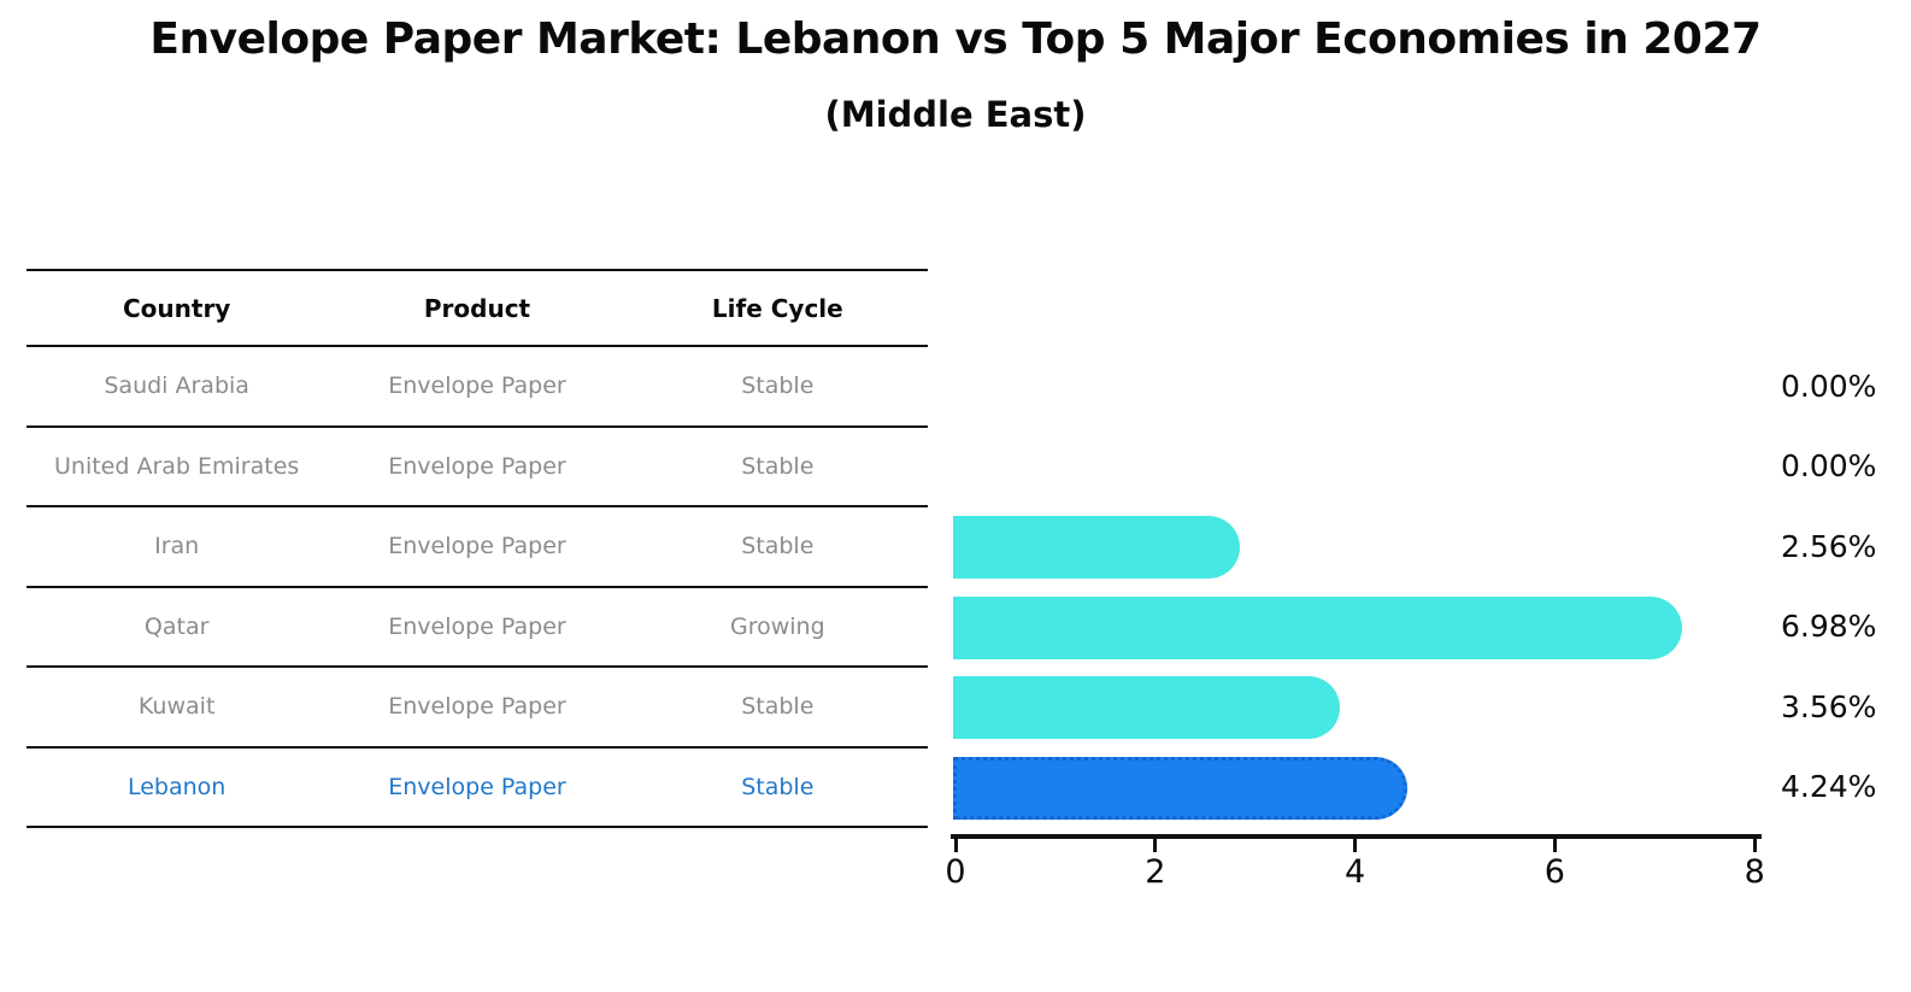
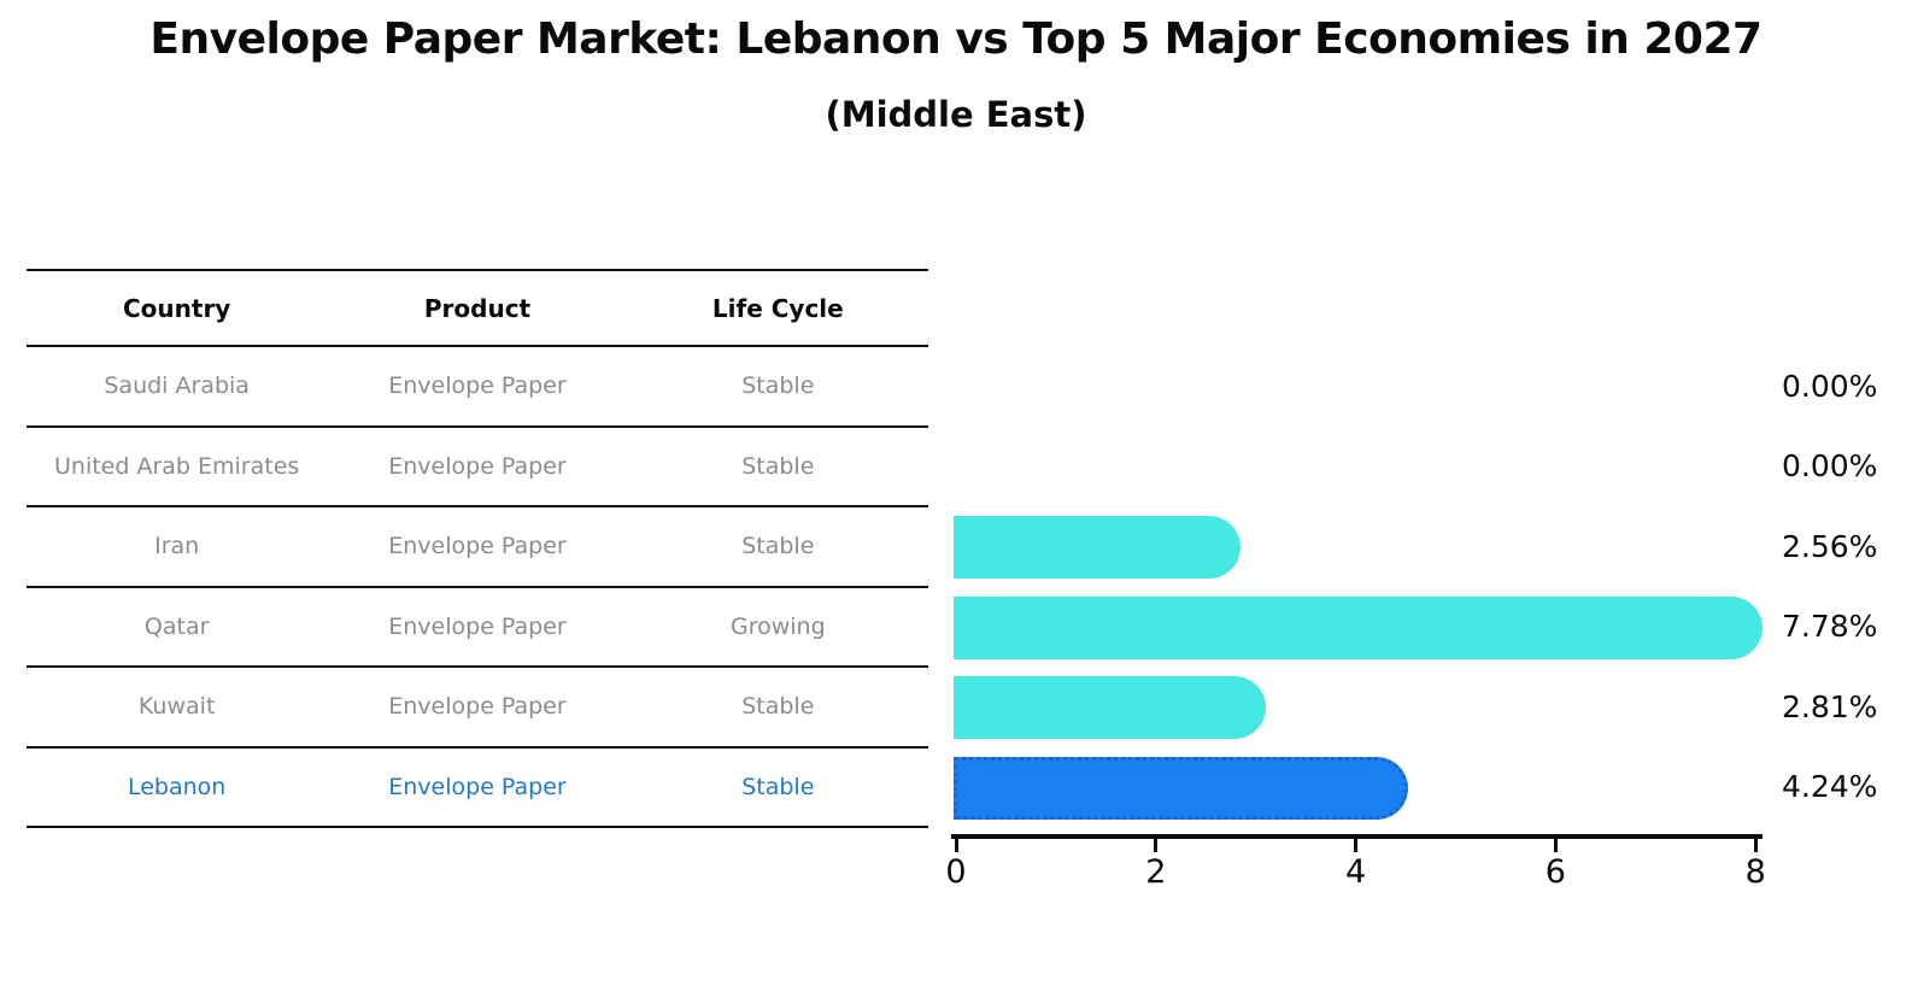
Qatar: 6.98% -> 7.78%
Kuwait: 3.56% -> 2.81%
